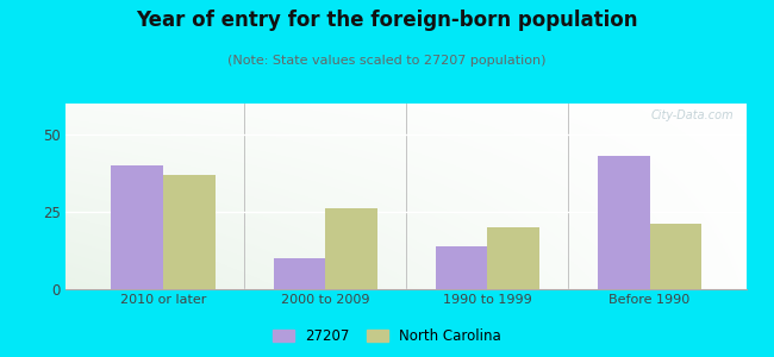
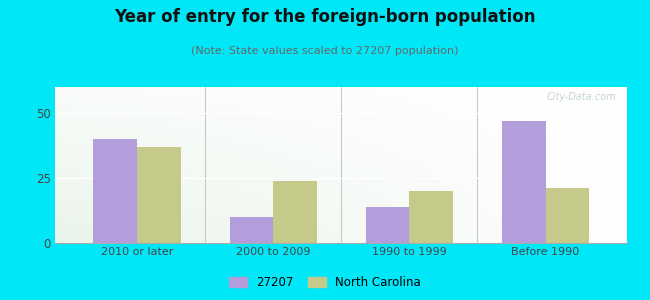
North Carolina/2000 to 2009: 26 -> 24
27207/Before 1990: 43 -> 47
